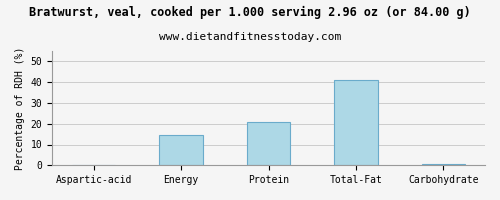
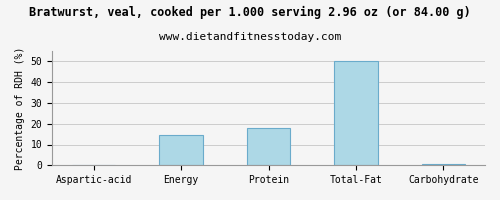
Protein: 21.0 -> 18.0
Total-Fat: 41.0 -> 50.0
